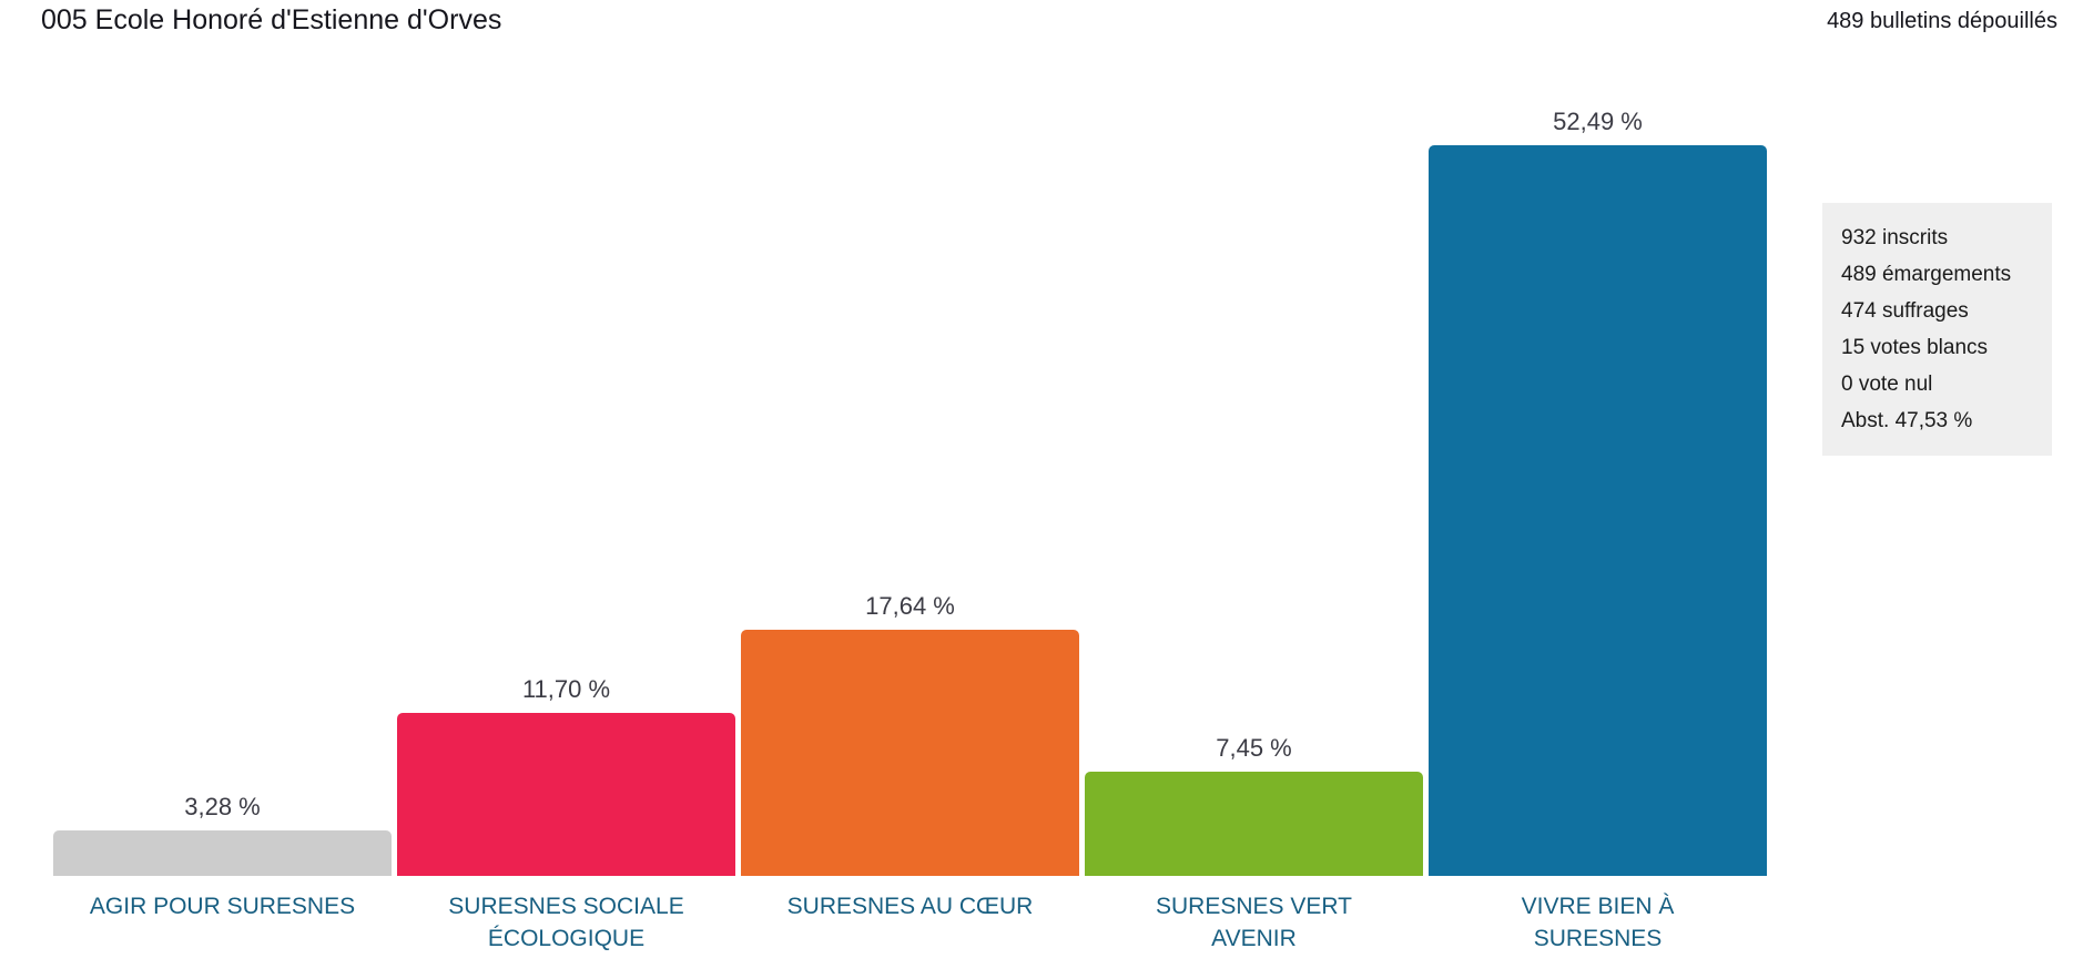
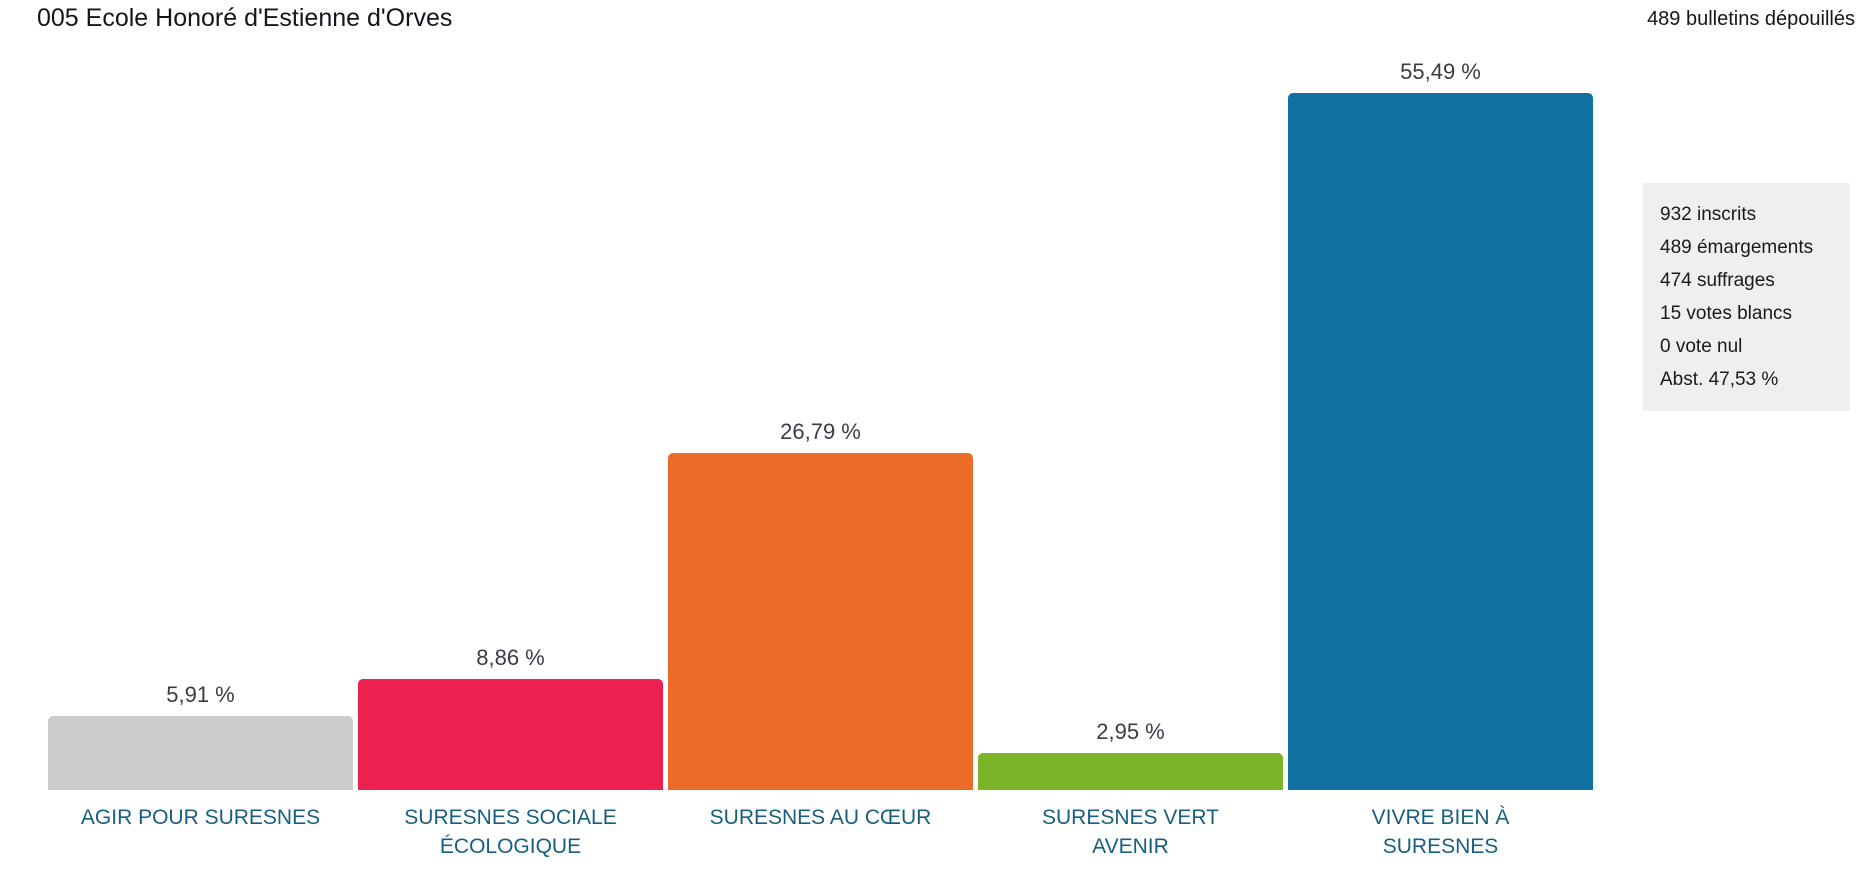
AGIR POUR SURESNES: 3,28 -> 5,91
SURESNES SOCIALE ÉCOLOGIQUE: 11,70 -> 8,86
SURESNES AU CŒUR: 17,64 -> 26,79
SURESNES VERT AVENIR: 7,45 -> 2,95
VIVRE BIEN À SURESNES: 52,49 -> 55,49
